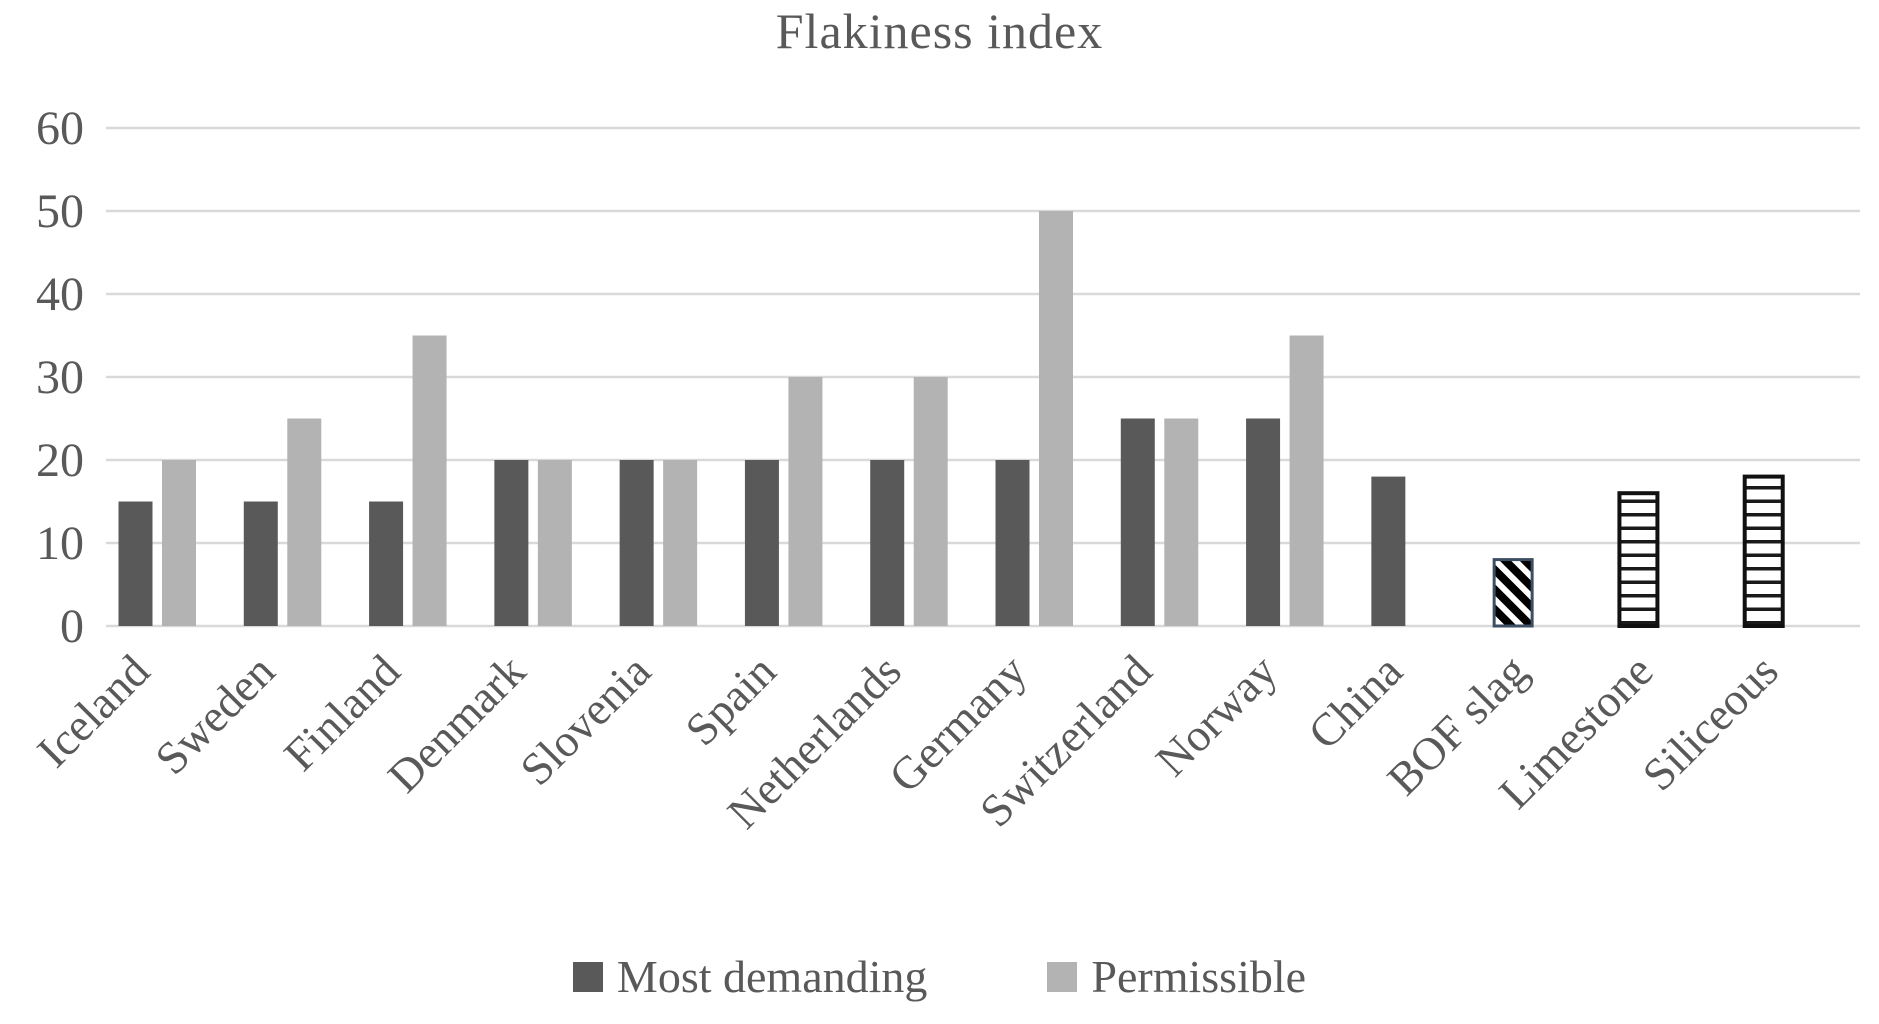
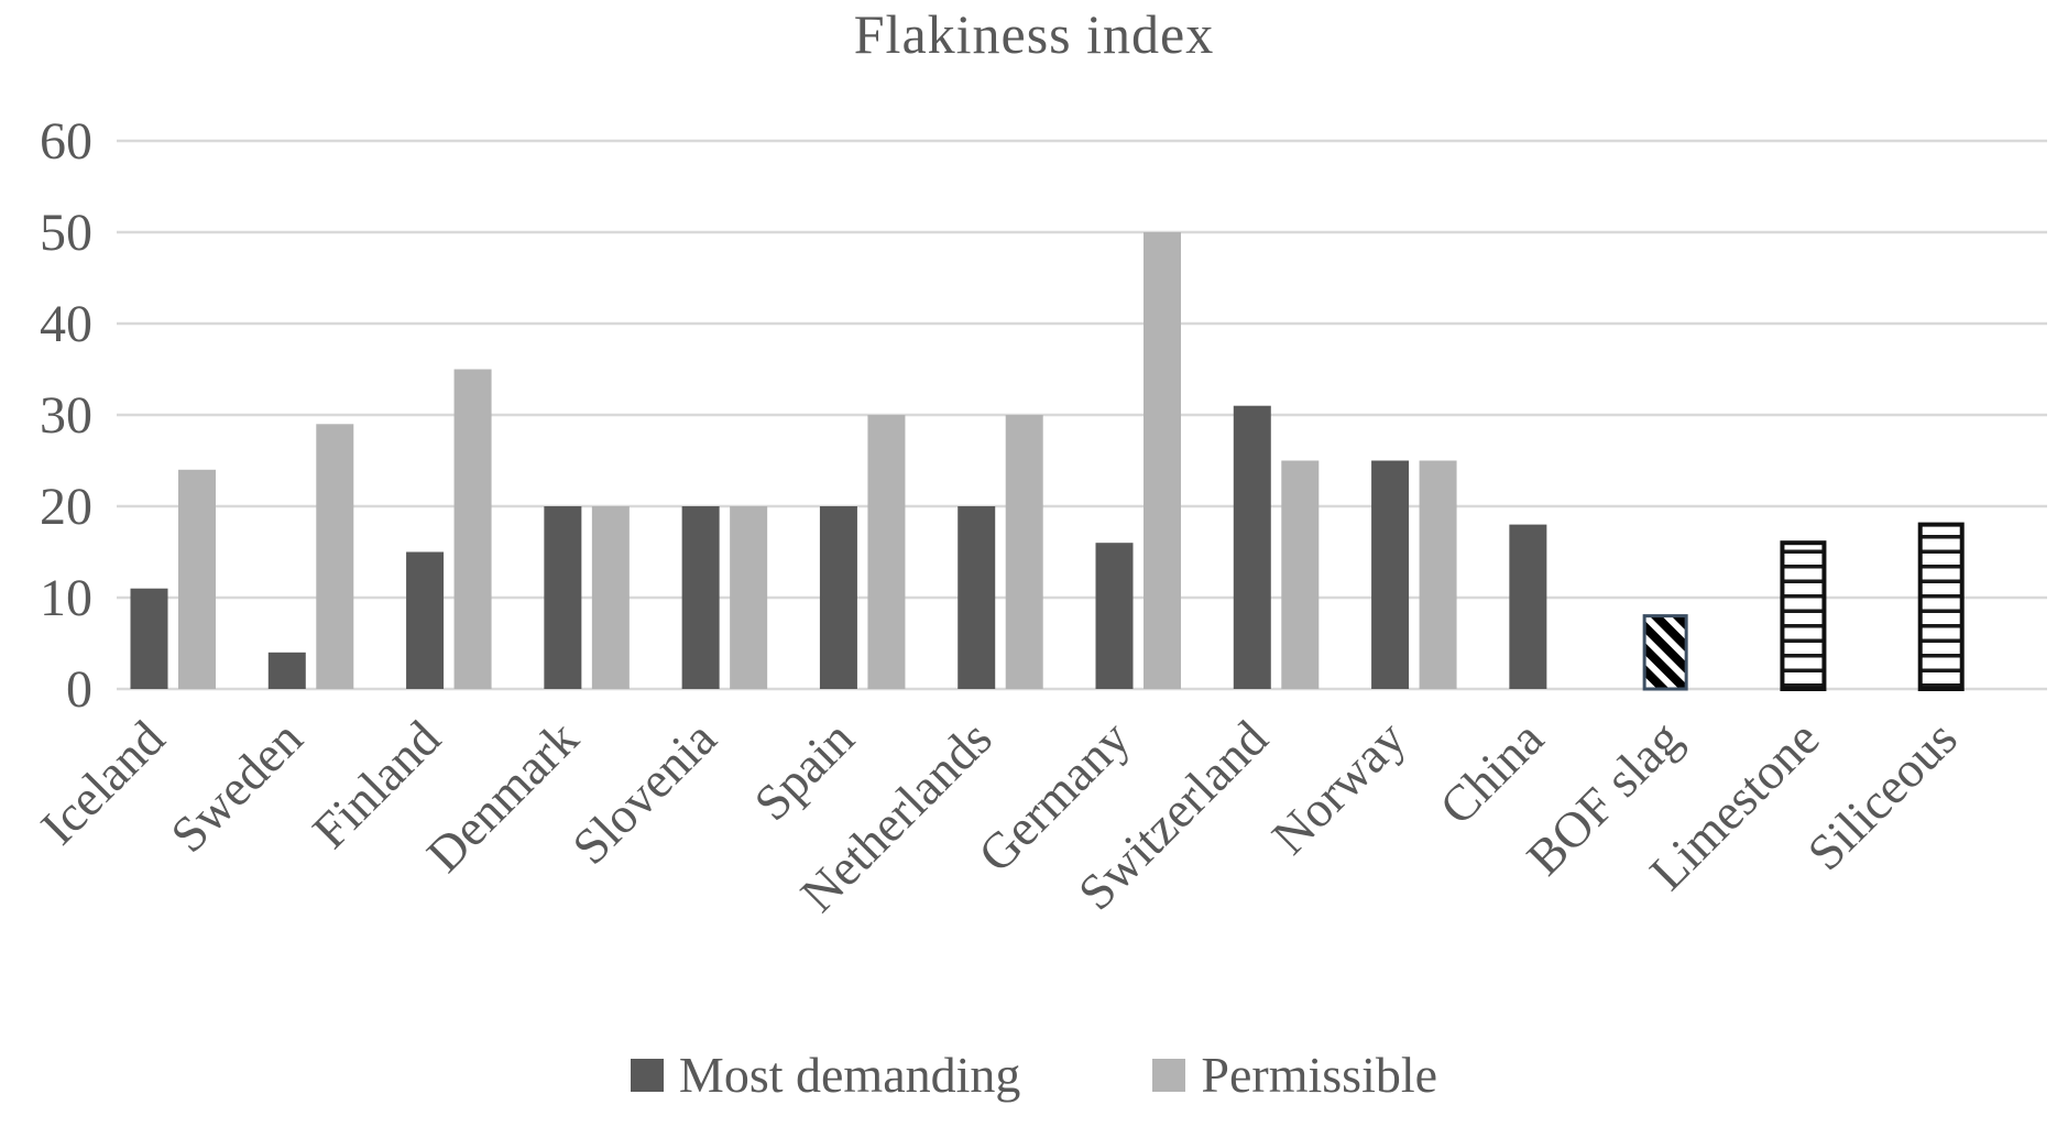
Most demanding/Iceland: 15 -> 11
Permissible/Iceland: 20 -> 24
Most demanding/Sweden: 15 -> 4
Permissible/Sweden: 25 -> 29
Most demanding/Germany: 20 -> 16
Most demanding/Switzerland: 25 -> 31
Permissible/Norway: 35 -> 25
